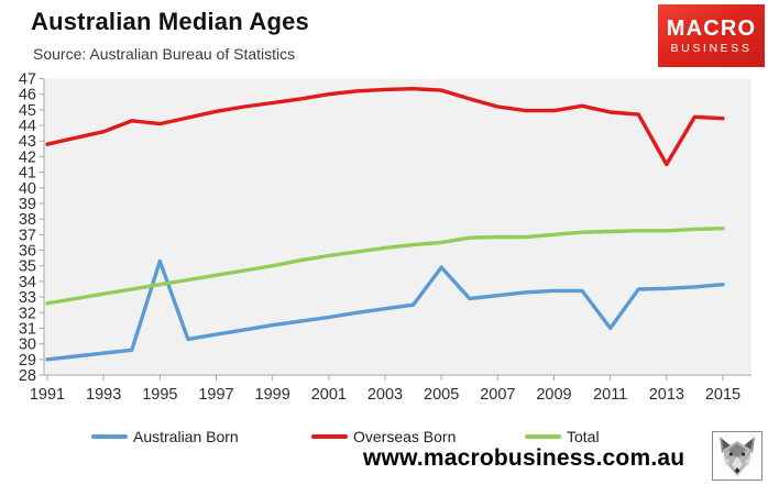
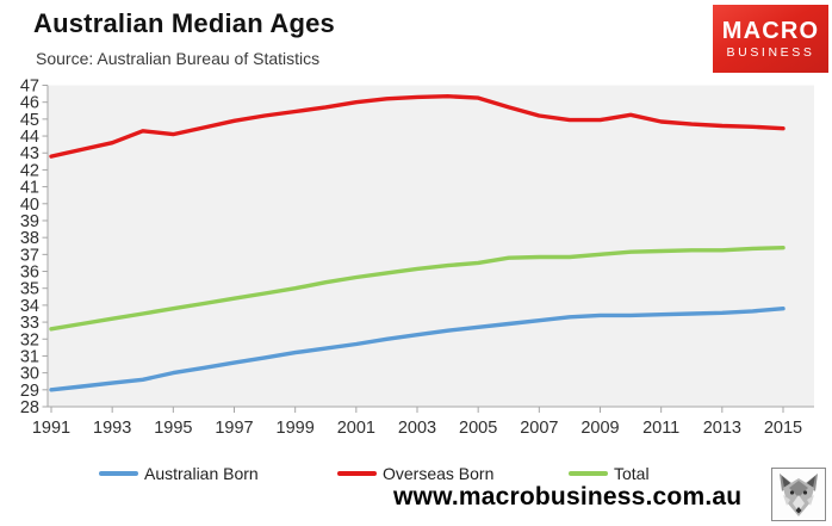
Australian Born/1995: 35.3 -> 30.0
Australian Born/2005: 34.9 -> 32.7
Australian Born/2011: 31.0 -> 33.5
Overseas Born/2013: 41.5 -> 44.6
